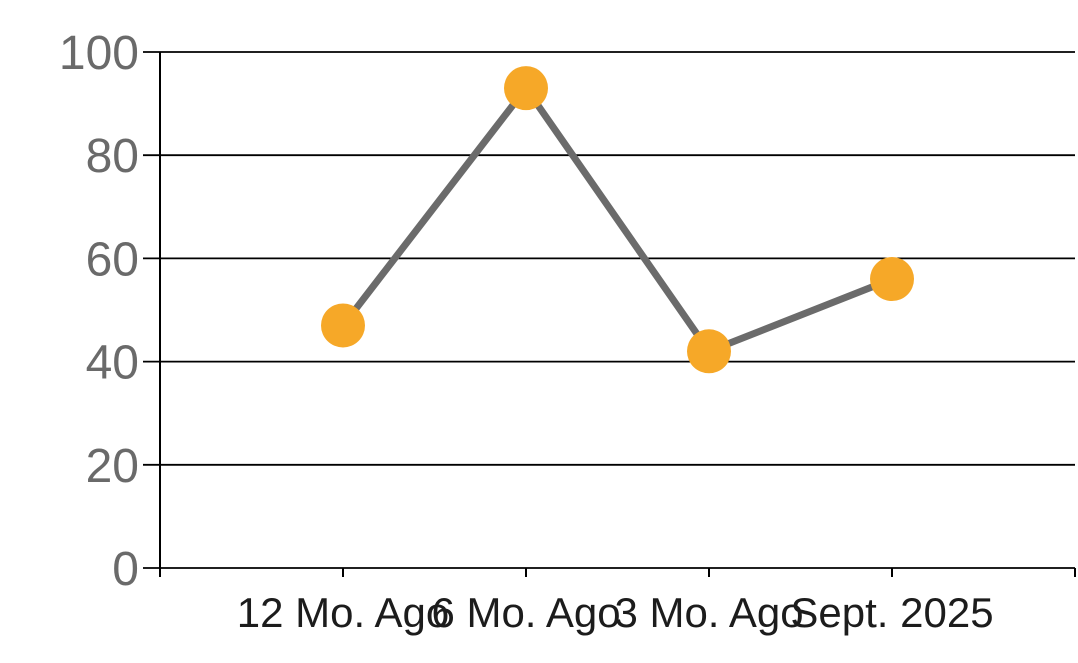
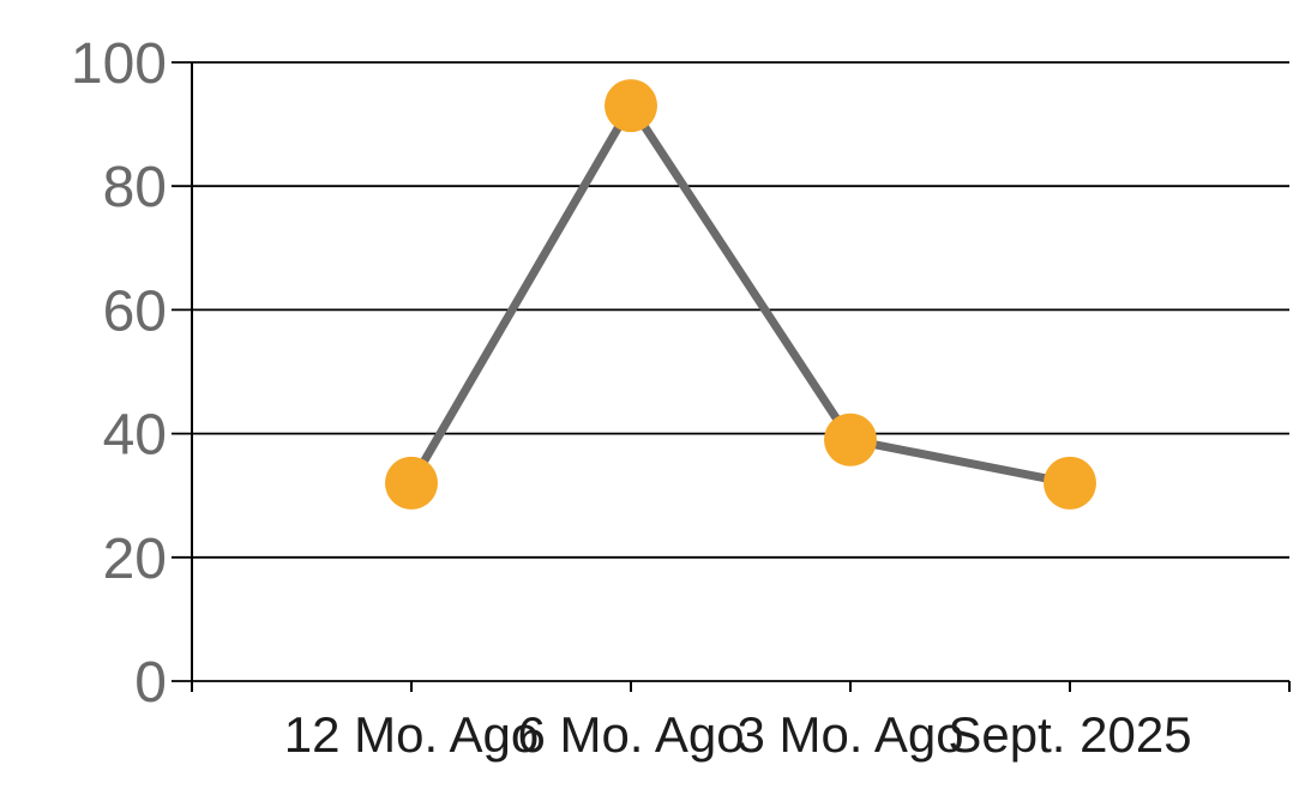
12 Mo. Ago: 47 -> 32
3 Mo. Ago: 42 -> 39
Sept. 2025: 56 -> 32
